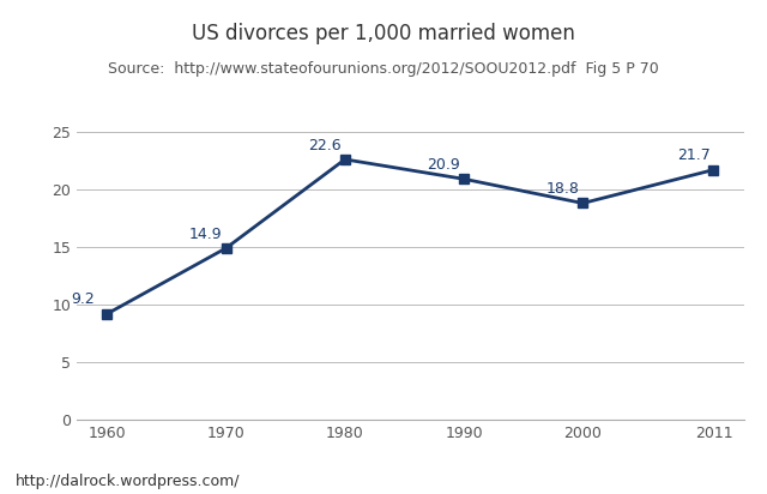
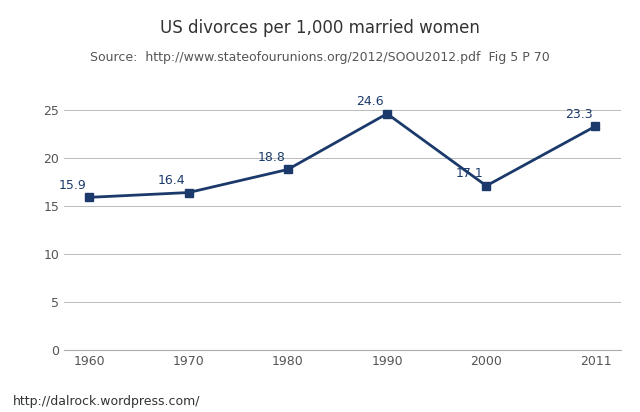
1960: 9.2 -> 15.9
1970: 14.9 -> 16.4
1980: 22.6 -> 18.8
1990: 20.9 -> 24.6
2000: 18.8 -> 17.1
2011: 21.7 -> 23.3
